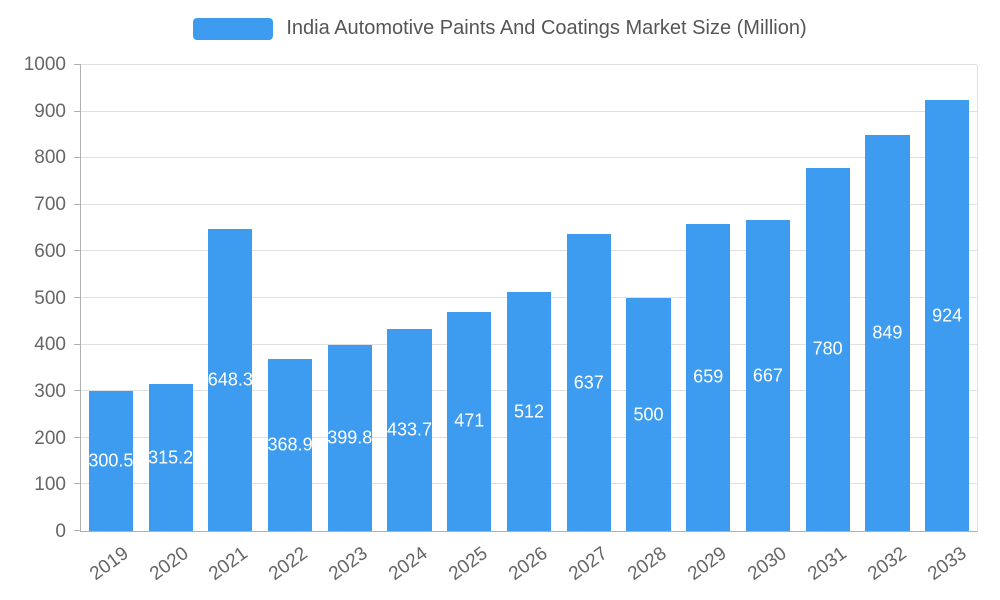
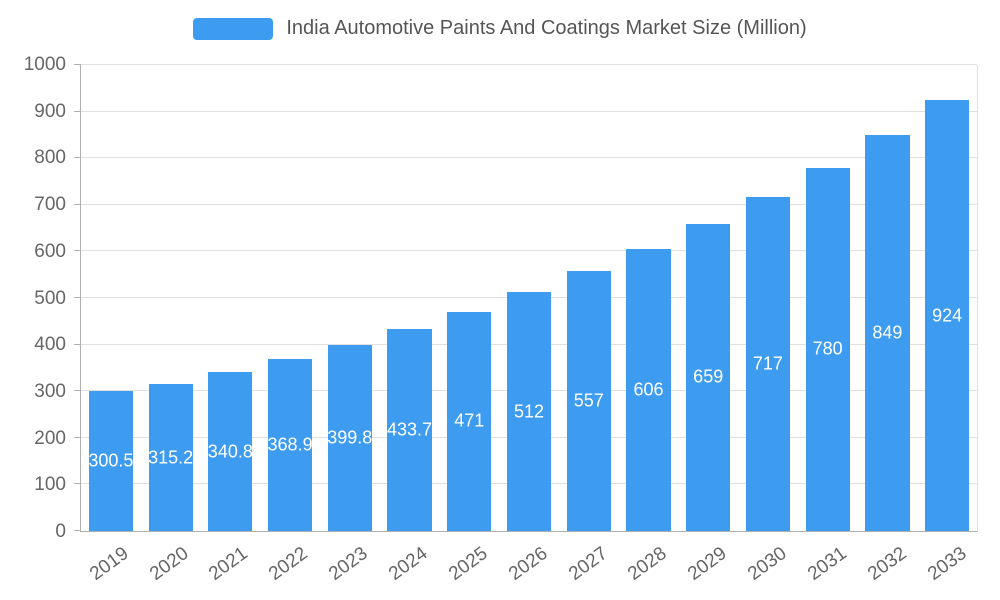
2021: 648.3 -> 340.8
2027: 637 -> 557
2028: 500 -> 606
2030: 667 -> 717
